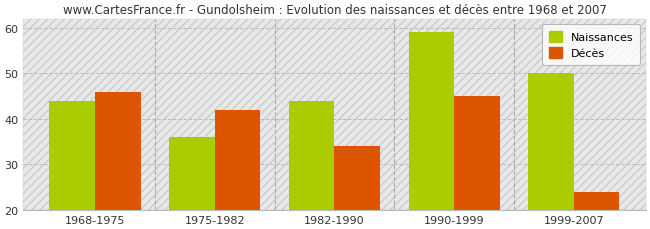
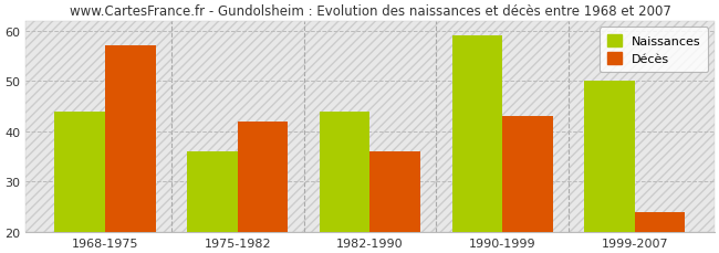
Décès/1968-1975: 46 -> 57
Décès/1982-1990: 34 -> 36
Décès/1990-1999: 45 -> 43
